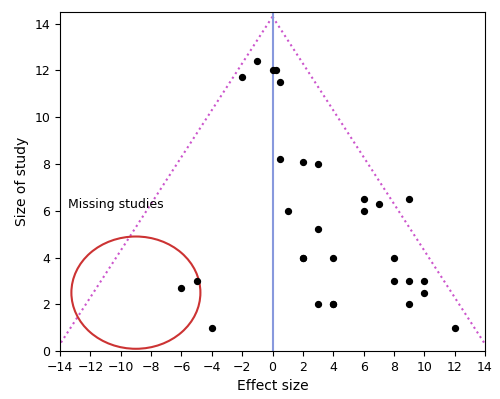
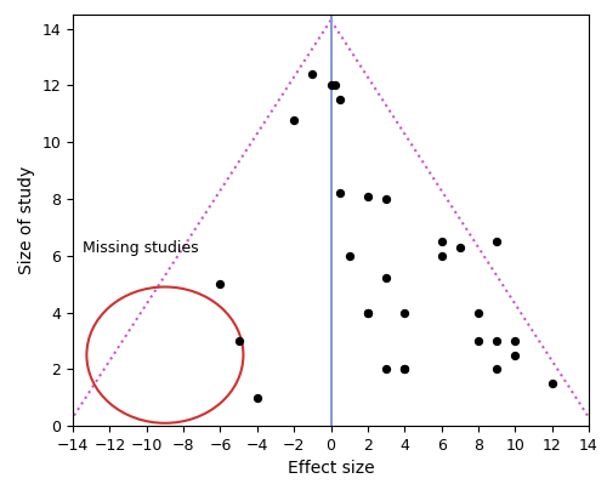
−6: 2.7 -> 5.0
−2: 11.7 -> 10.8
12: 1.0 -> 1.5
